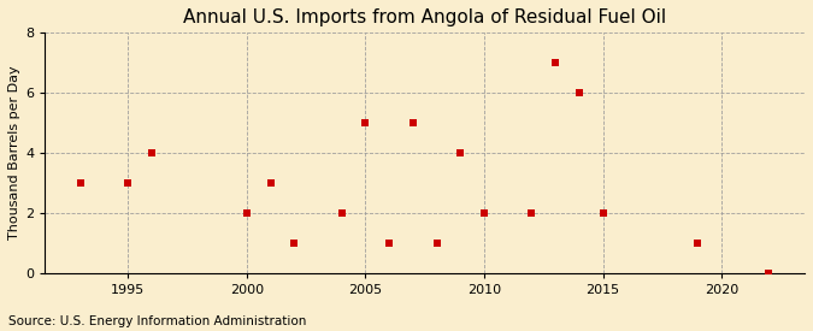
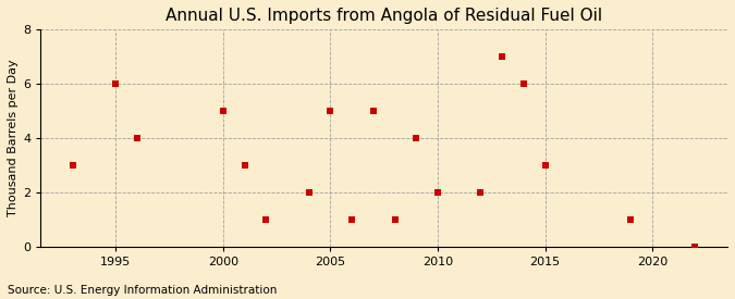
1995: 3 -> 6
2000: 2 -> 5
2015: 2 -> 3
